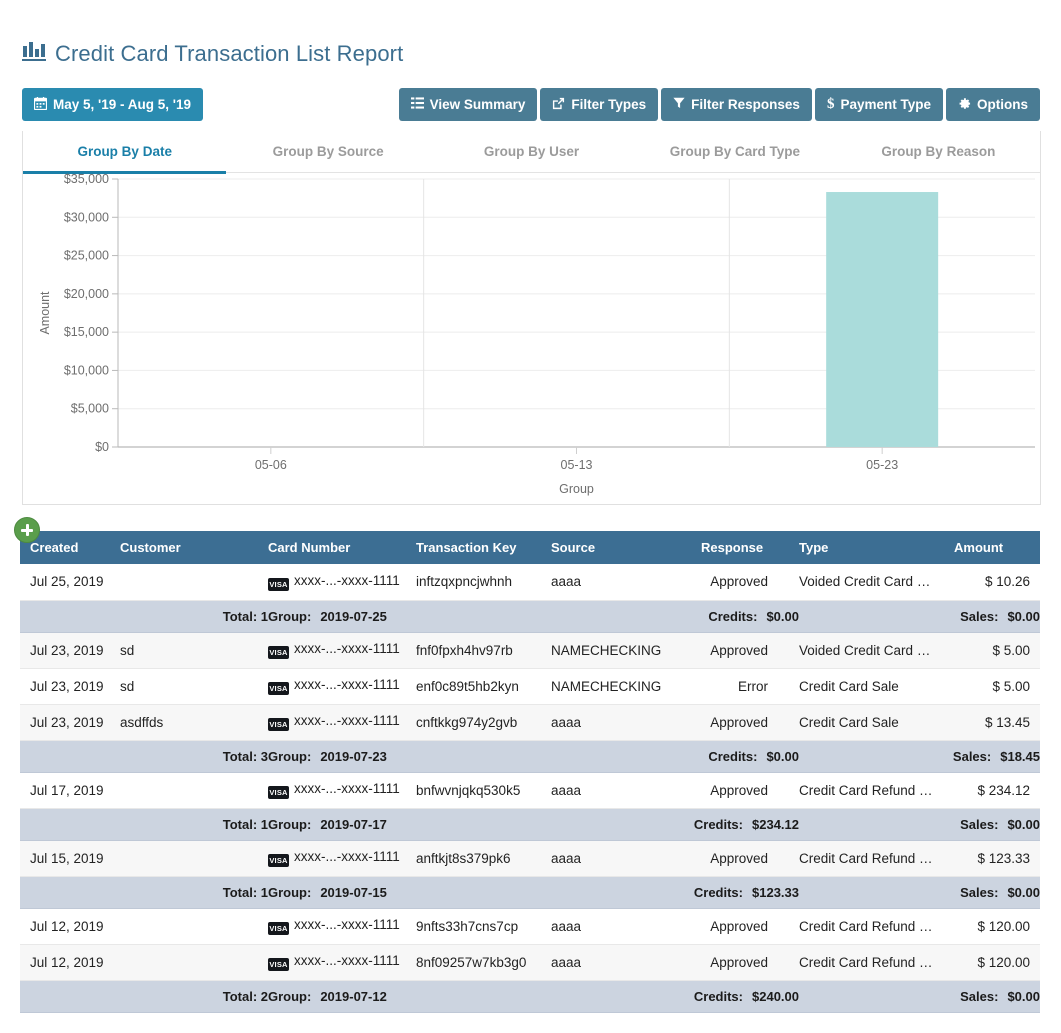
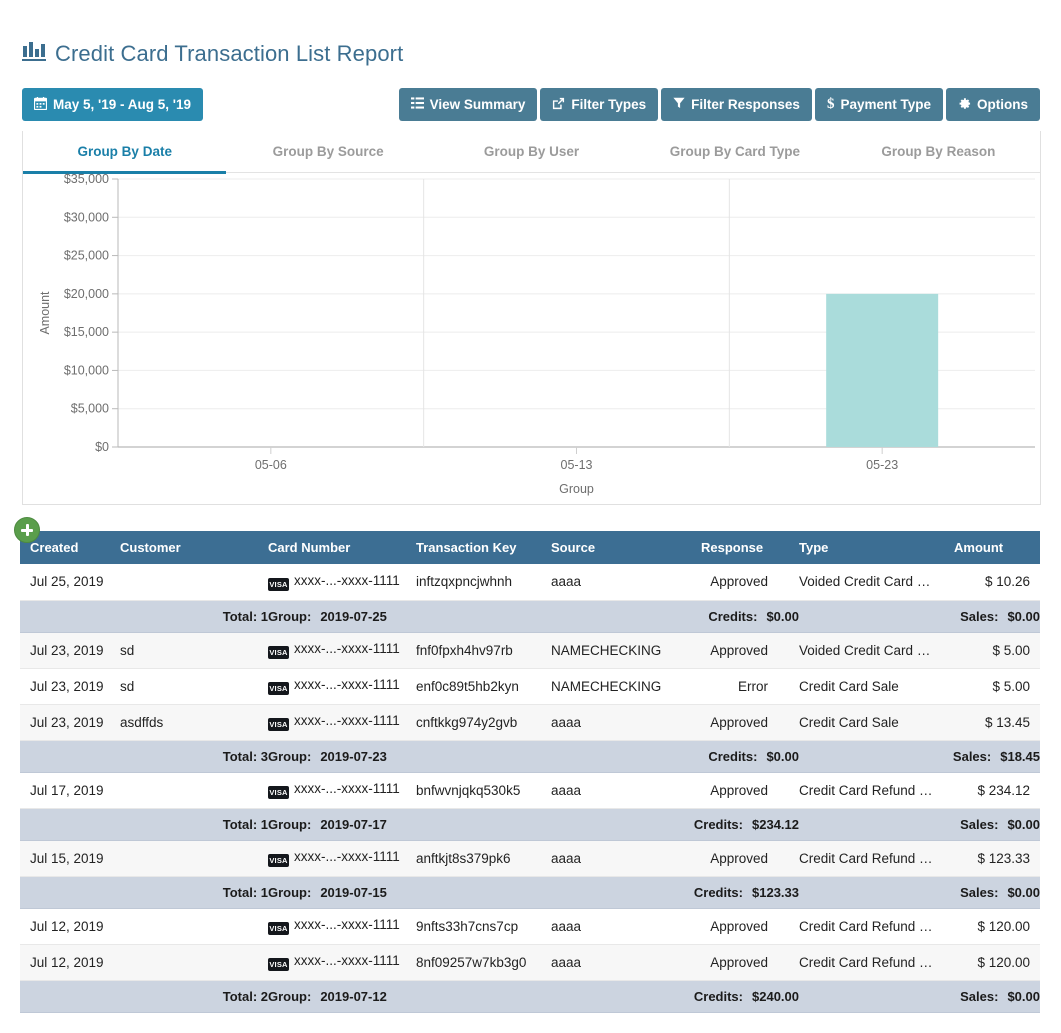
05-23: $33000 -> $20000
